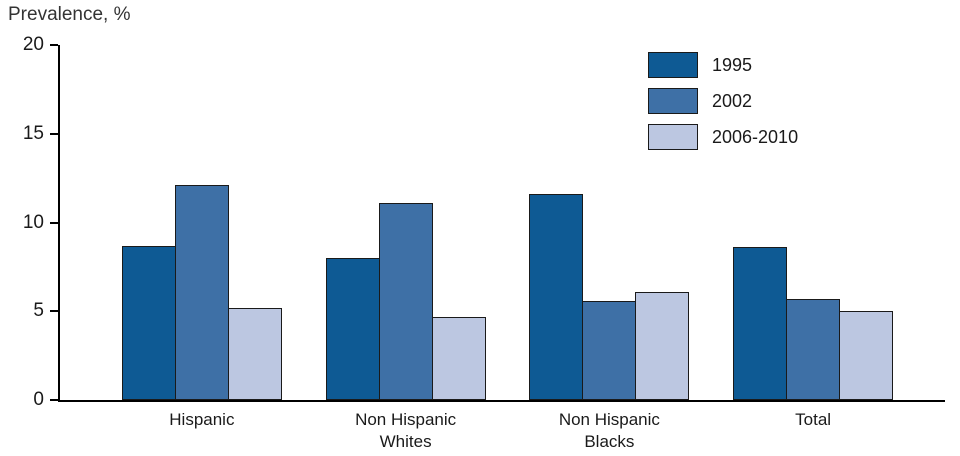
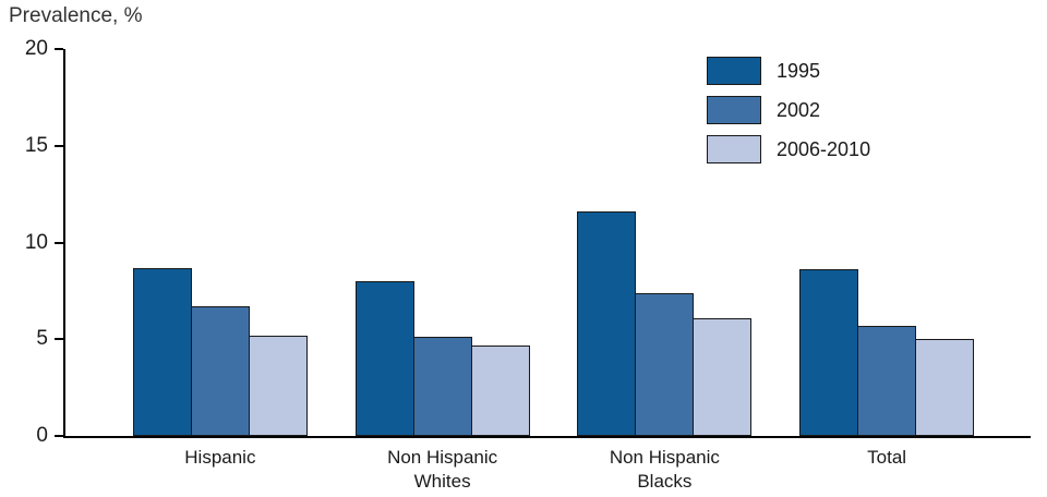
2002/Hispanic: 12.1 -> 6.7
2002/Non Hispanic Whites: 11.1 -> 5.1
2002/Non Hispanic Blacks: 5.6 -> 7.4
